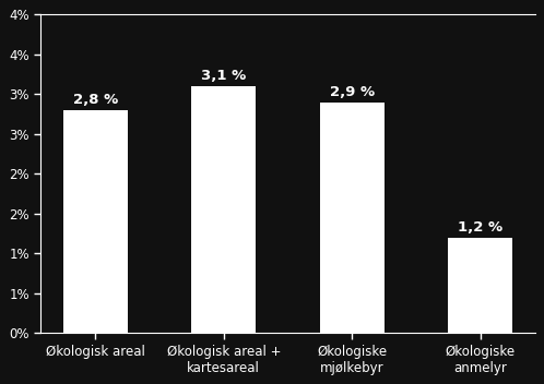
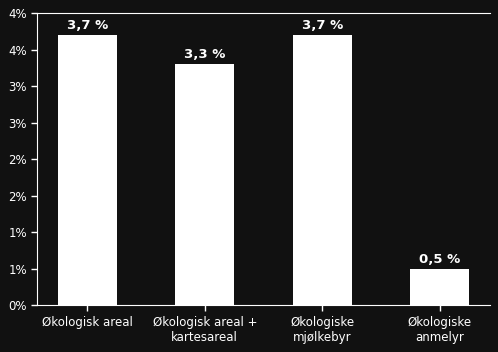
Økologisk areal: 2,8 -> 3,7
Økologisk areal + kartesareal: 3,1 -> 3,3
Økologiske mjølkebyr: 2,9 -> 3,7
Økologiske anmelyr: 1,2 -> 0,5
